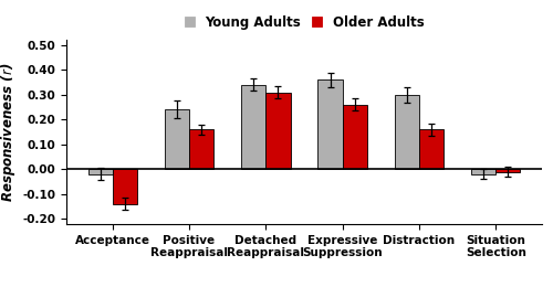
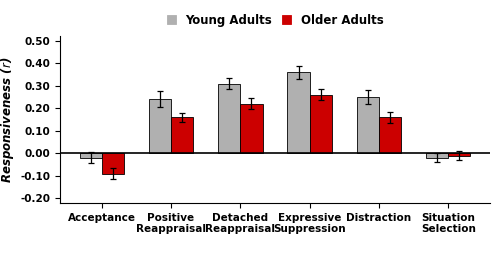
Older Adults/Acceptance: -0.14 -> -0.09
Young Adults/Detached Reappraisal: 0.34 -> 0.31
Older Adults/Detached Reappraisal: 0.31 -> 0.22
Young Adults/Distraction: 0.30 -> 0.25
